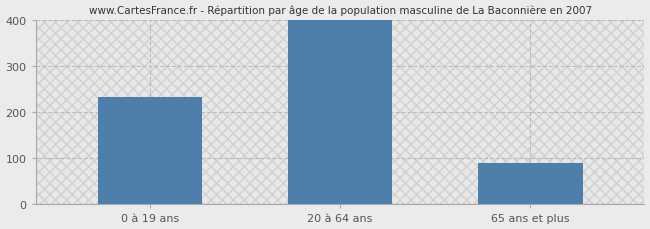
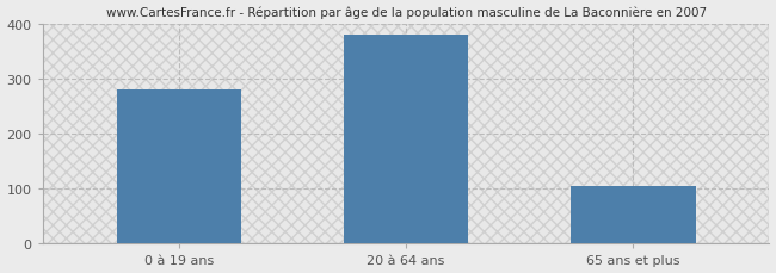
0 à 19 ans: 232 -> 280
20 à 64 ans: 400 -> 380
65 ans et plus: 90 -> 105
